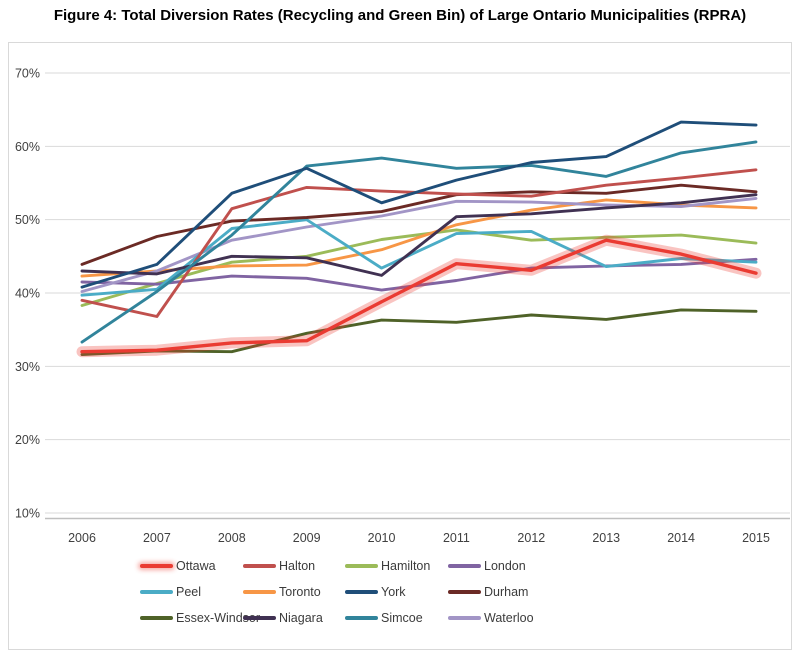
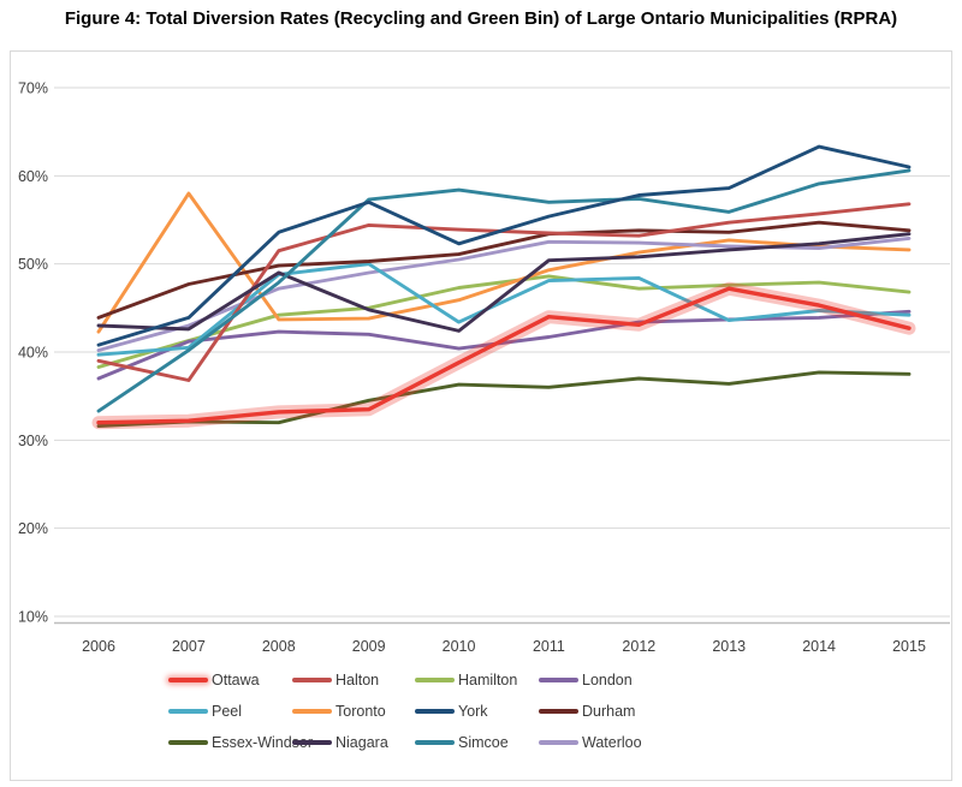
London/2006: 42% -> 37%
Toronto/2007: 43% -> 58%
Niagara/2008: 45% -> 49%
York/2015: 63% -> 61%
